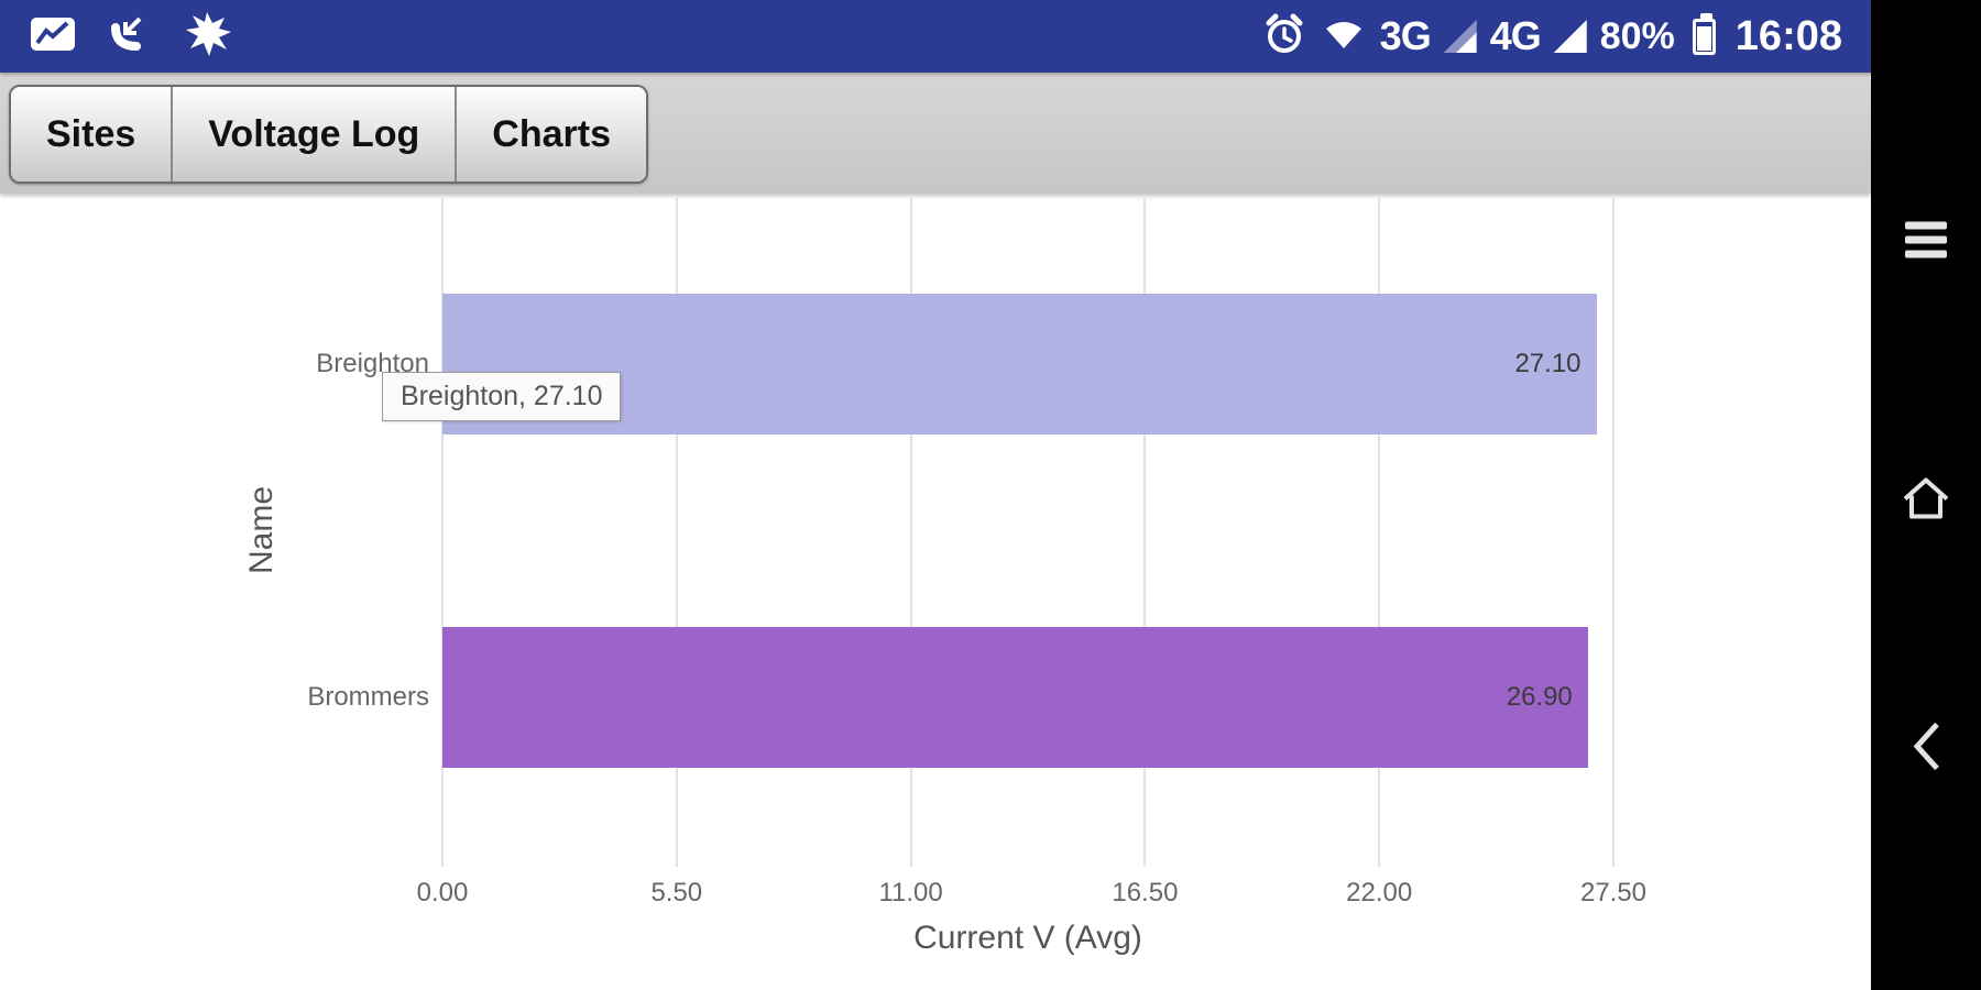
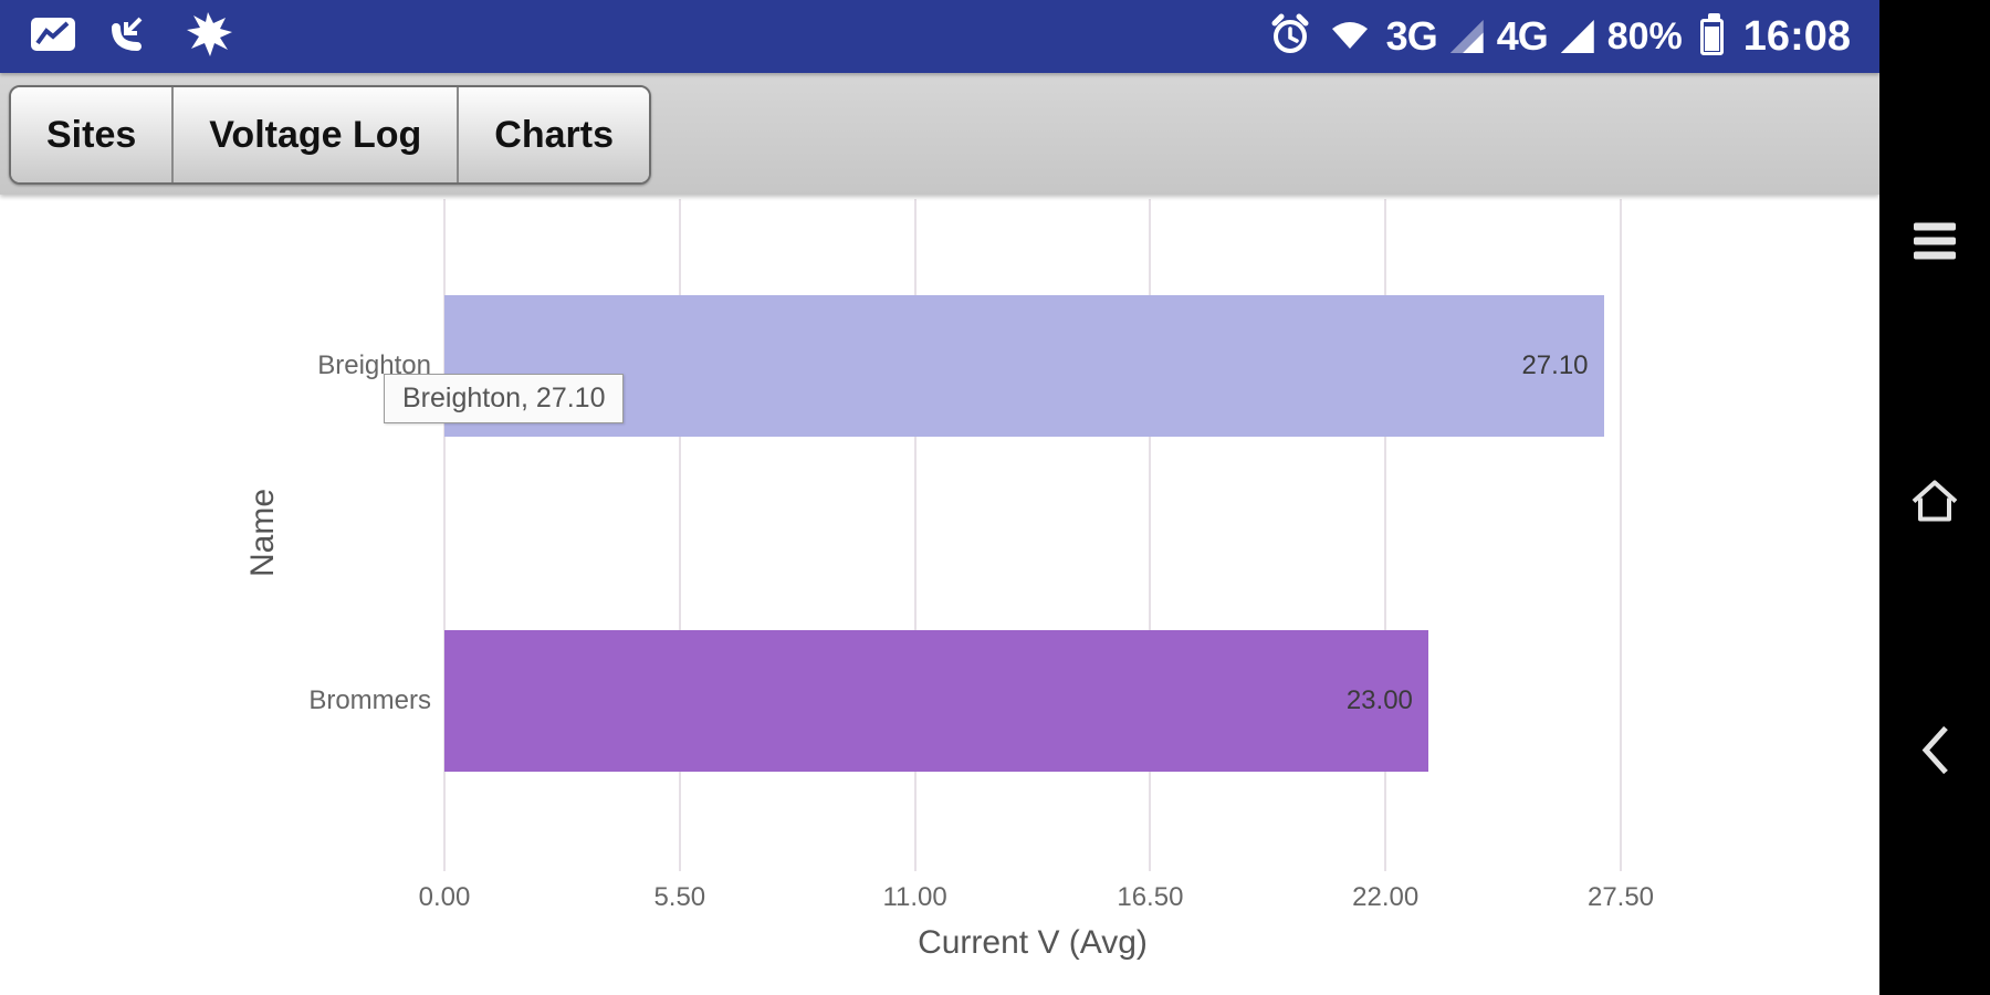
Brommers: 26.90 -> 23.00
